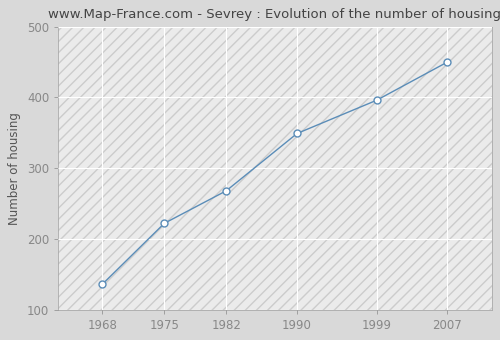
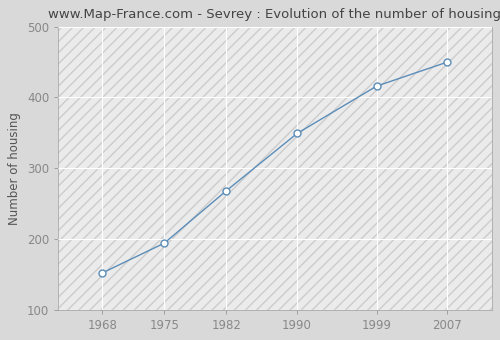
1968: 136 -> 152
1975: 222 -> 194
1999: 396 -> 416
